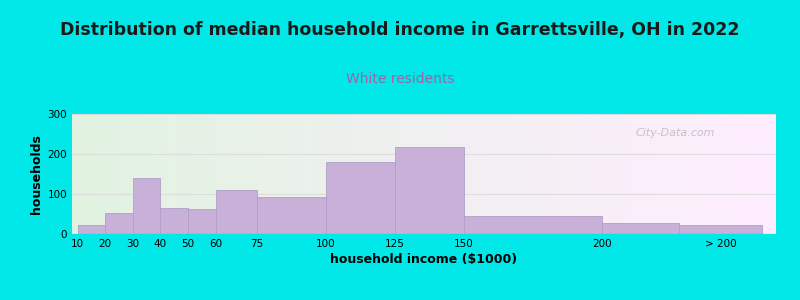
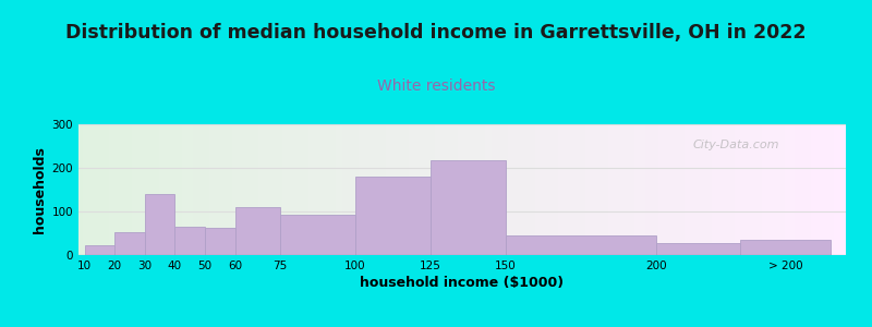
> 200: 22 -> 35
